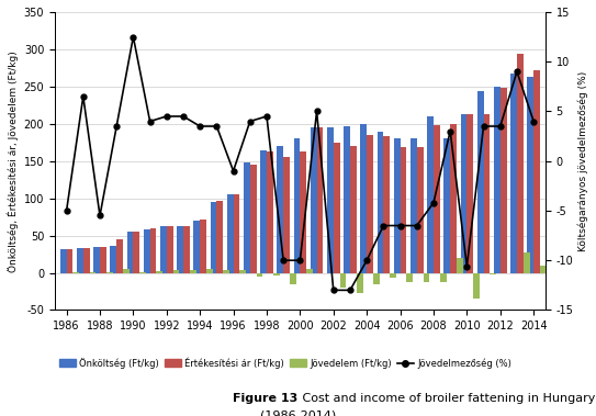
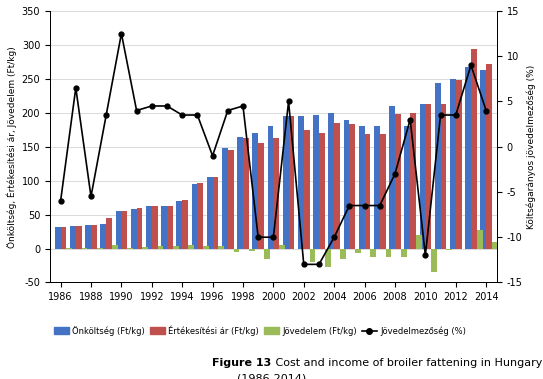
Jövedelmezőség (%)/1986: -5.0 -> -6.0
Jövedelmezőség (%)/2008: -4.2 -> -3.0
Jövedelmezőség (%)/2010: -10.6 -> -12.0
